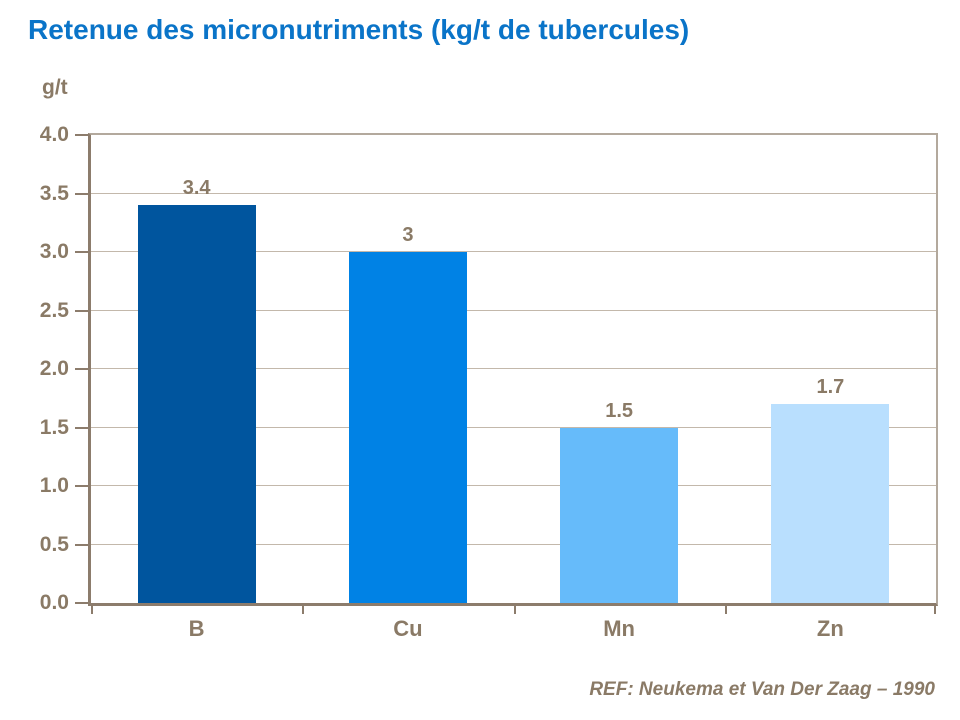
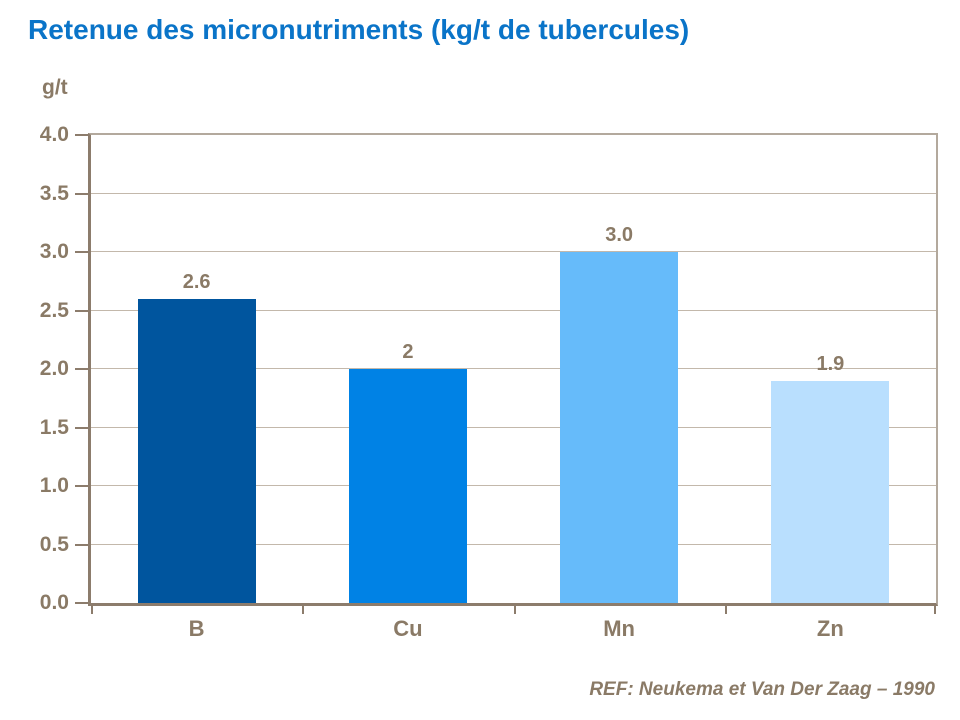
B: 3.4 -> 2.6
Cu: 3 -> 2
Mn: 1.5 -> 3.0
Zn: 1.7 -> 1.9
